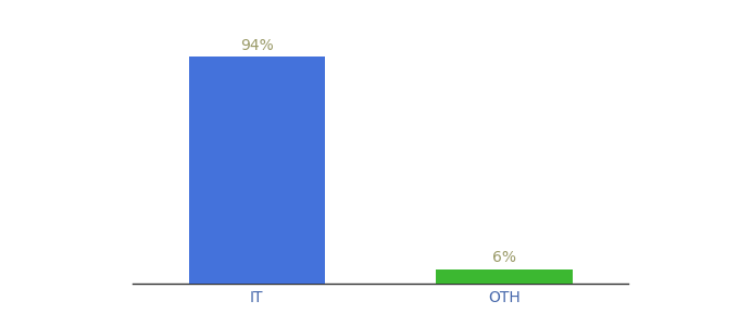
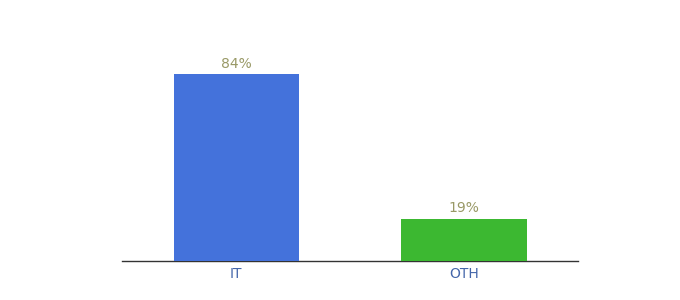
IT: 94% -> 84%
OTH: 6% -> 19%
